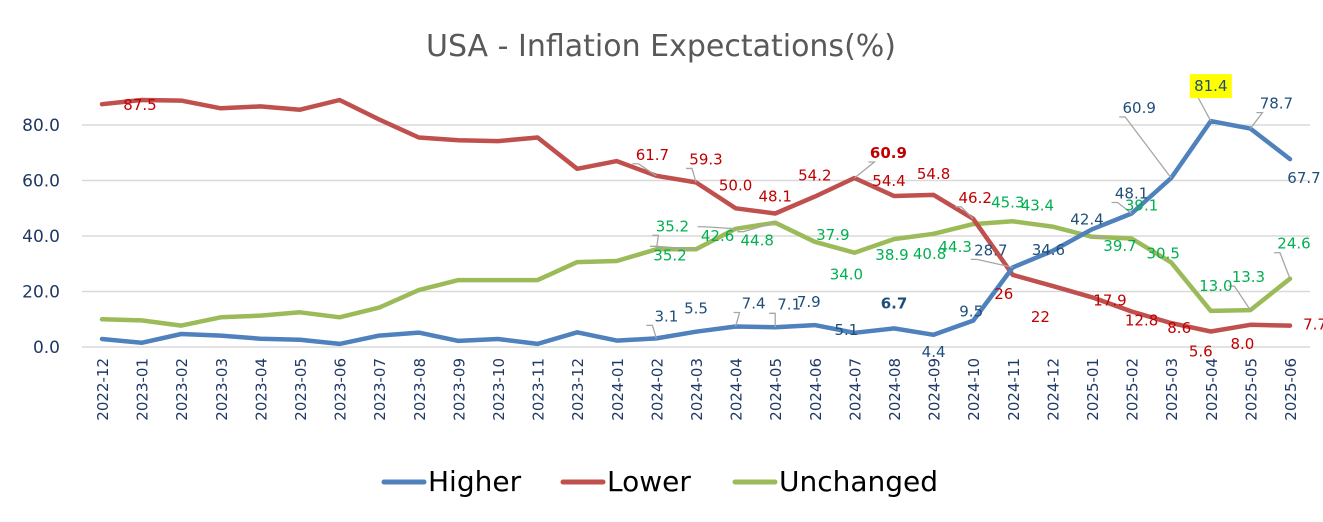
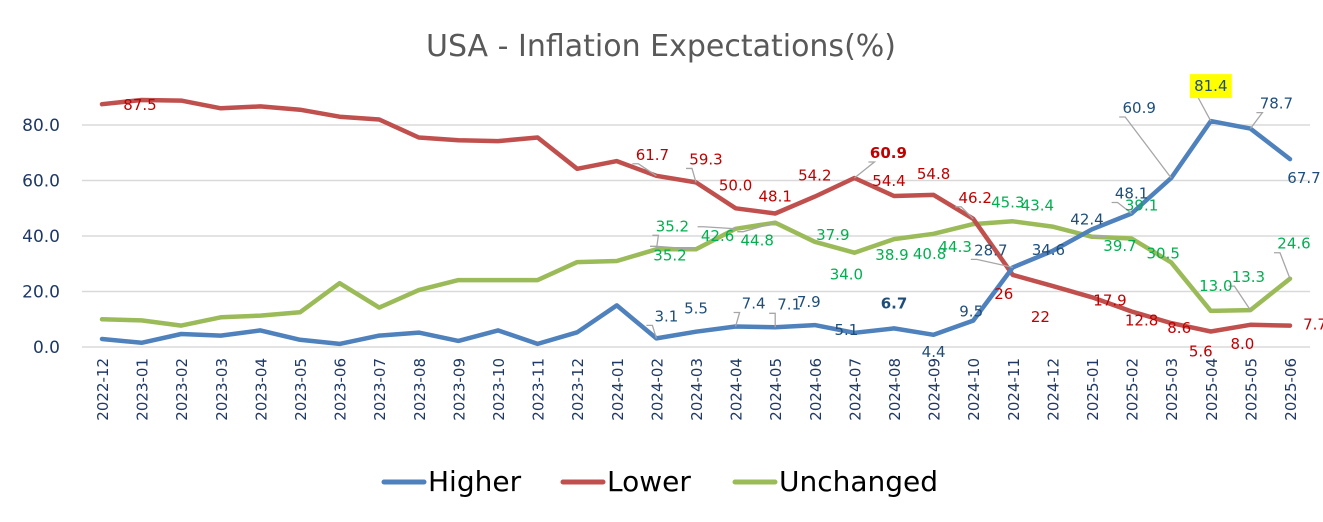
Higher/2023-04: 3 -> 6
Lower/2023-06: 89 -> 83
Unchanged/2023-06: 11 -> 23
Higher/2023-10: 3 -> 6
Higher/2024-01: 2 -> 15
